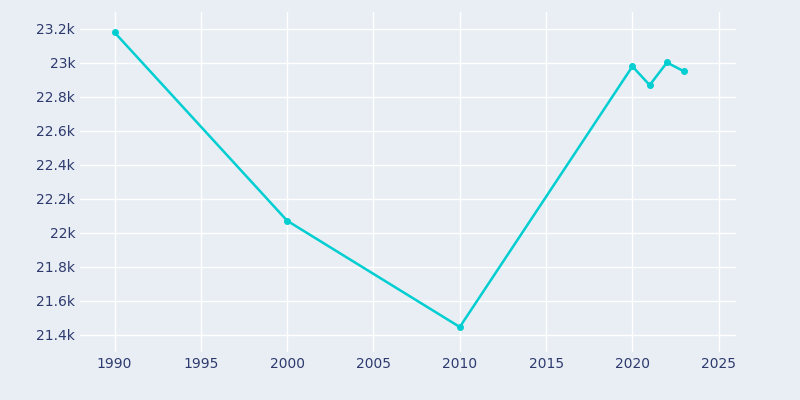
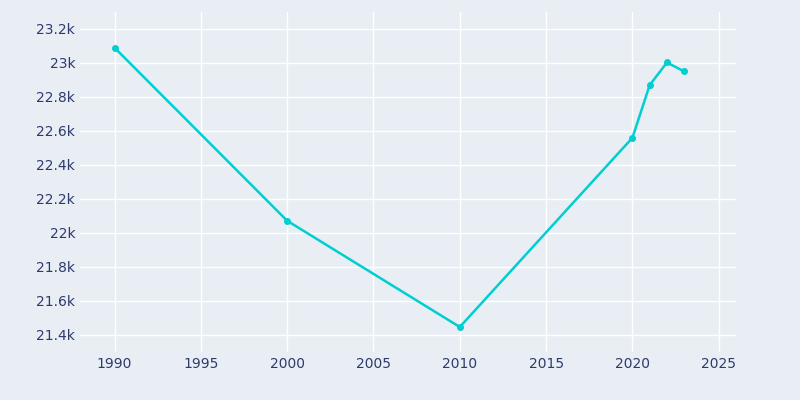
1990: 23.18k -> 23.09k
2020: 22.98k -> 22.56k
